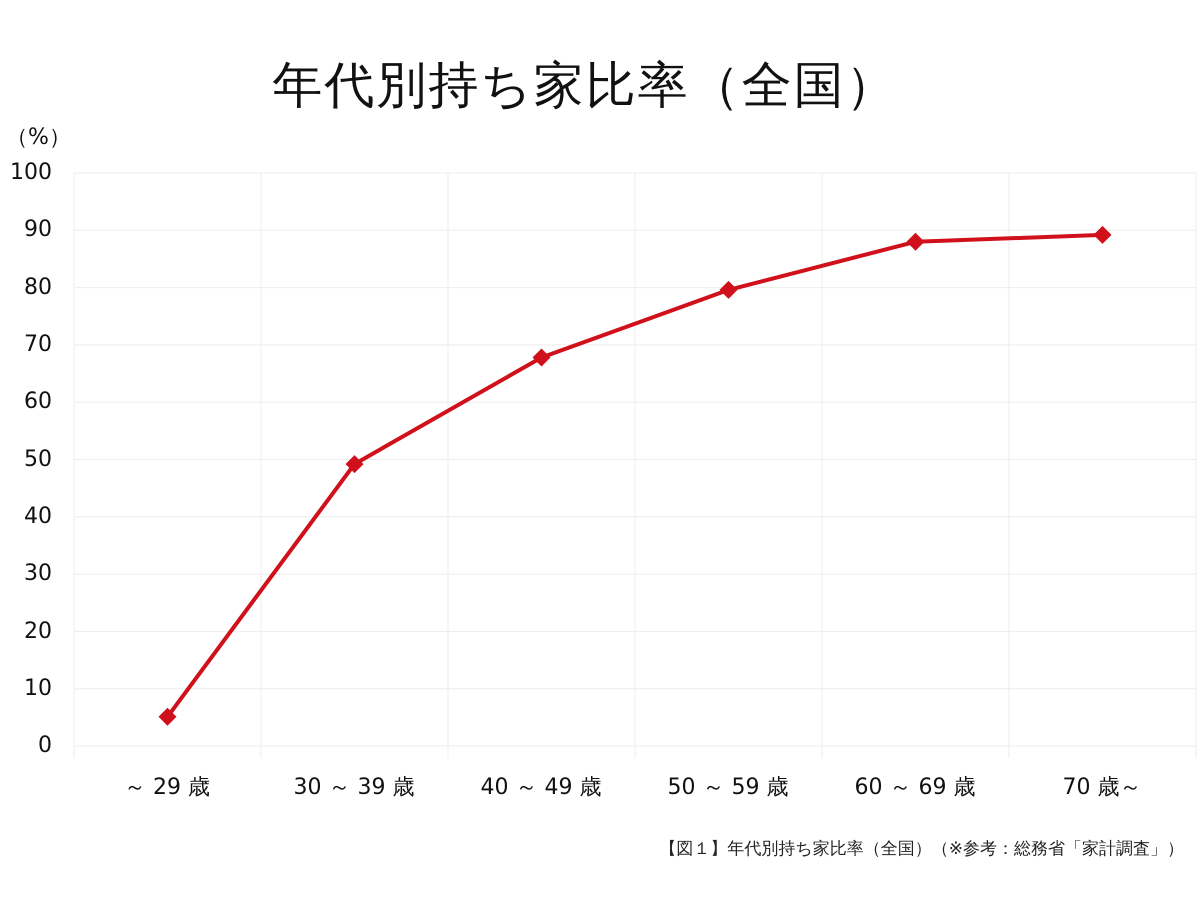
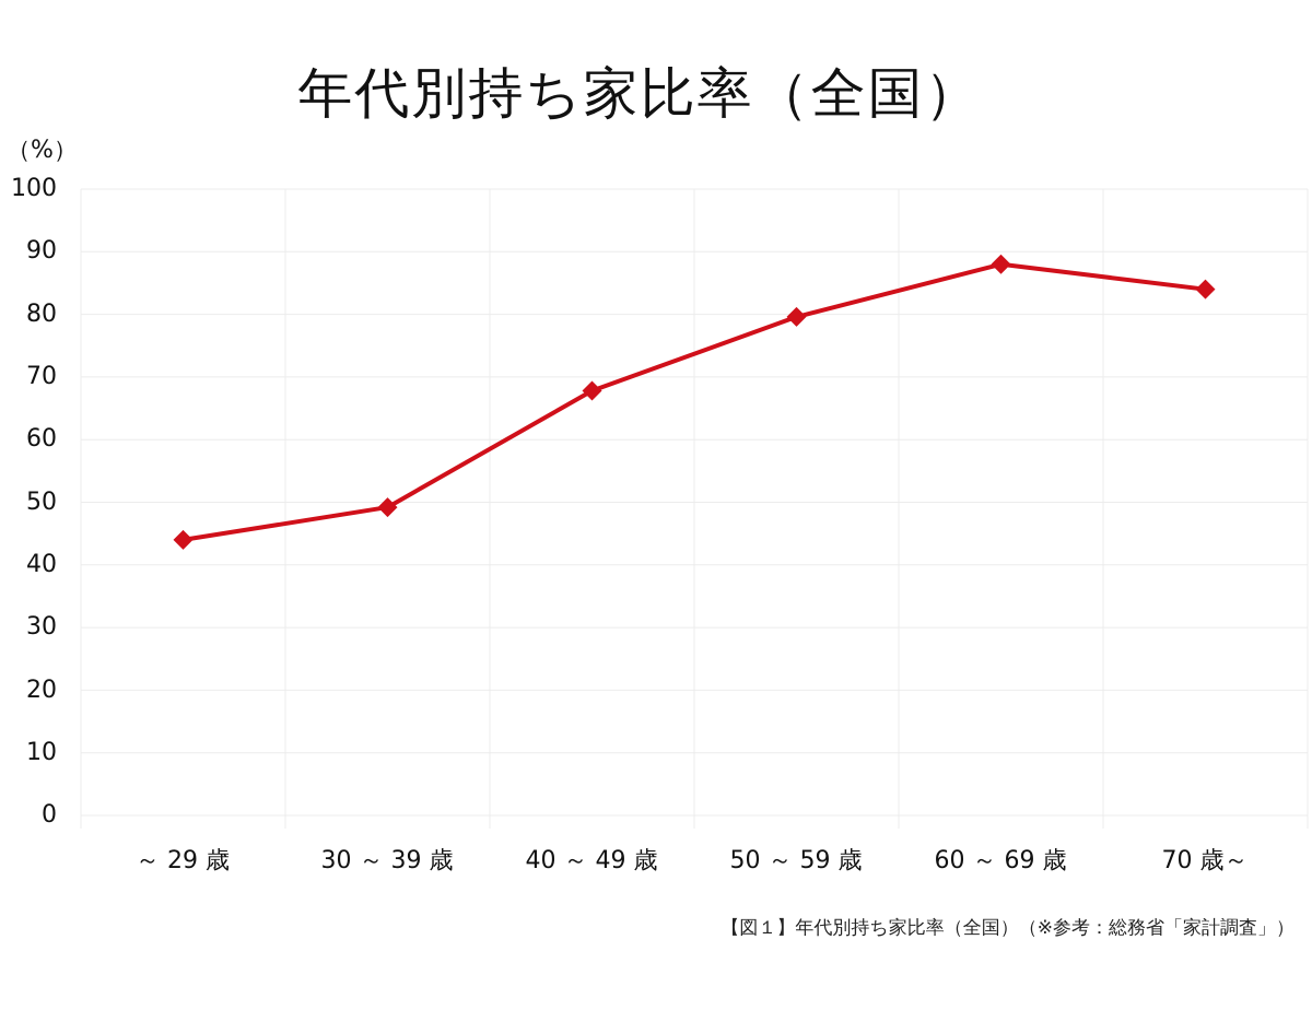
～29歳: 5 -> 44
70歳～: 89 -> 84
